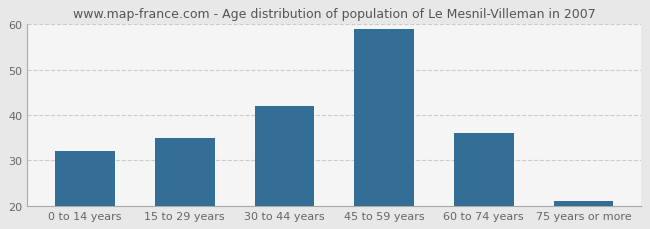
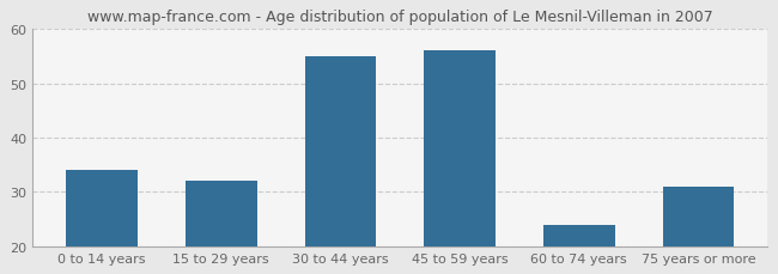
0 to 14 years: 32 -> 34
15 to 29 years: 35 -> 32
30 to 44 years: 42 -> 55
45 to 59 years: 59 -> 56
60 to 74 years: 36 -> 24
75 years or more: 21 -> 31
